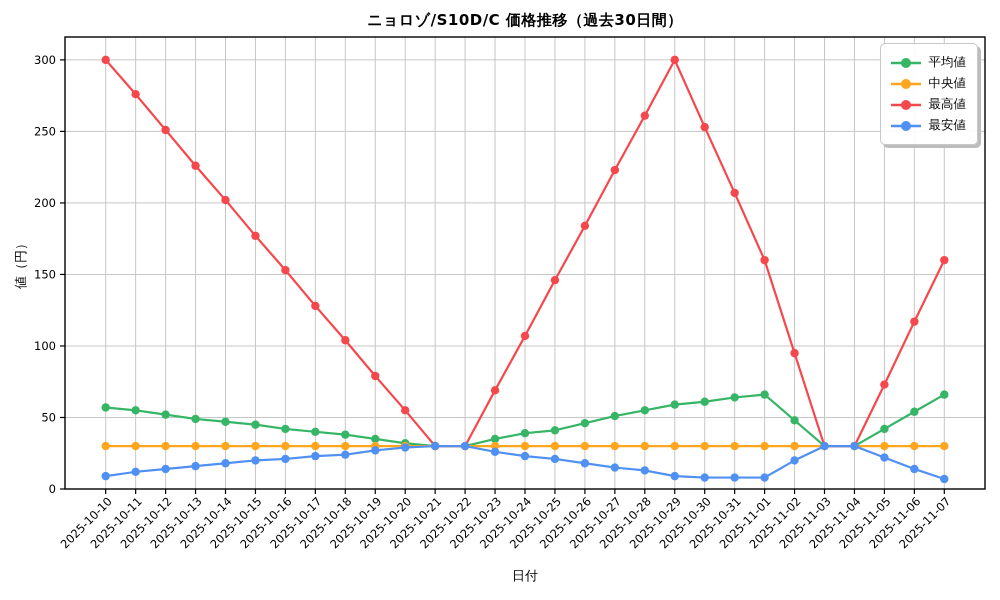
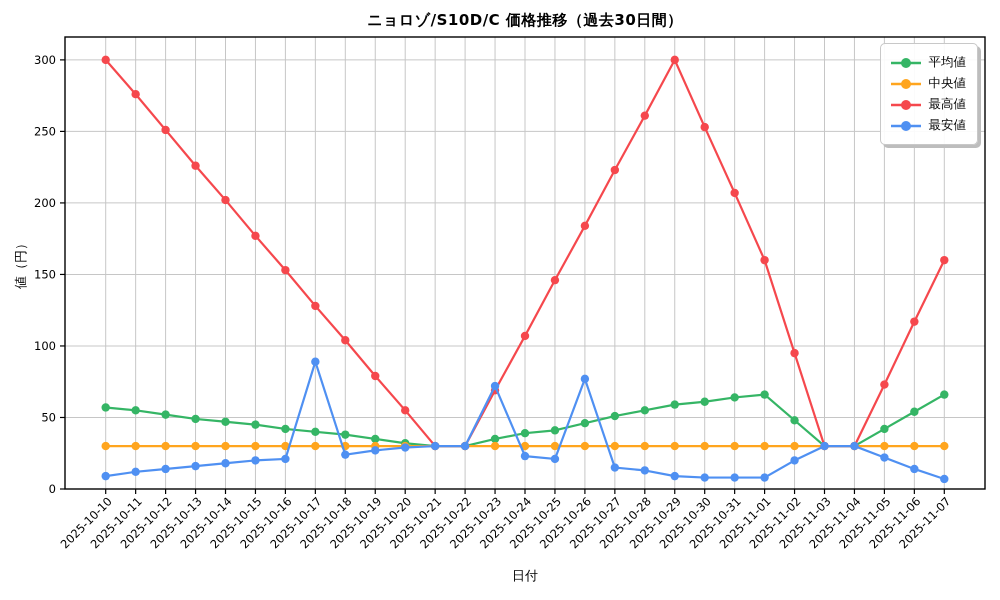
最安値/2025-10-17: 23 -> 89
最安値/2025-10-23: 26 -> 72
最安値/2025-10-26: 18 -> 77
